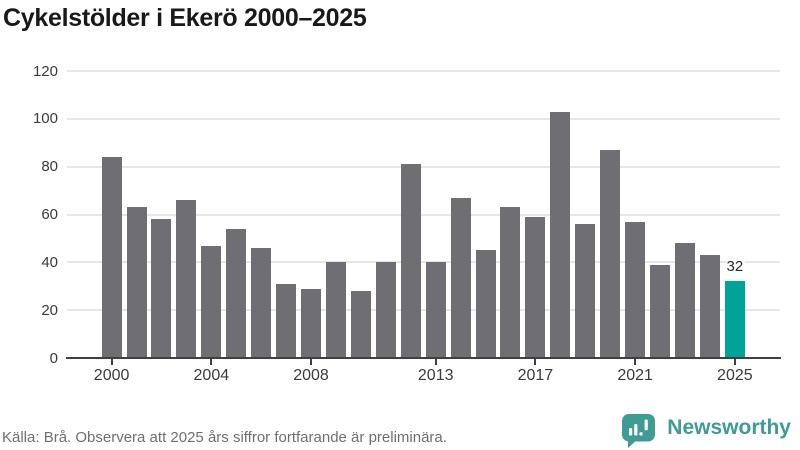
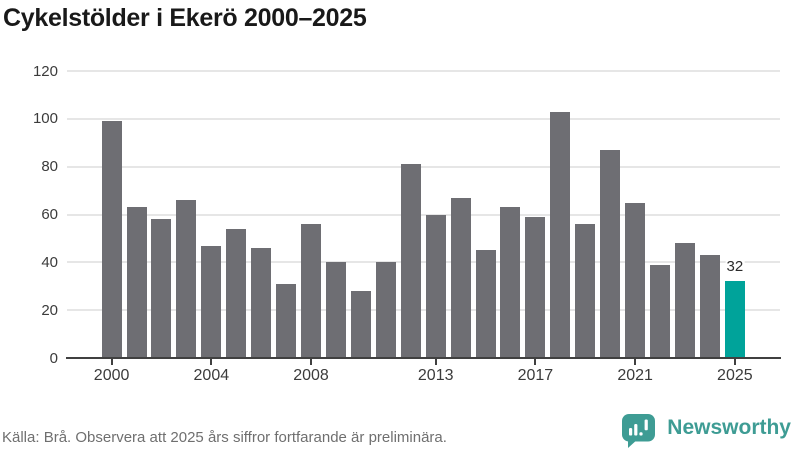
2000: 84 -> 99
2008: 29 -> 56
2013: 40 -> 60
2021: 57 -> 65
